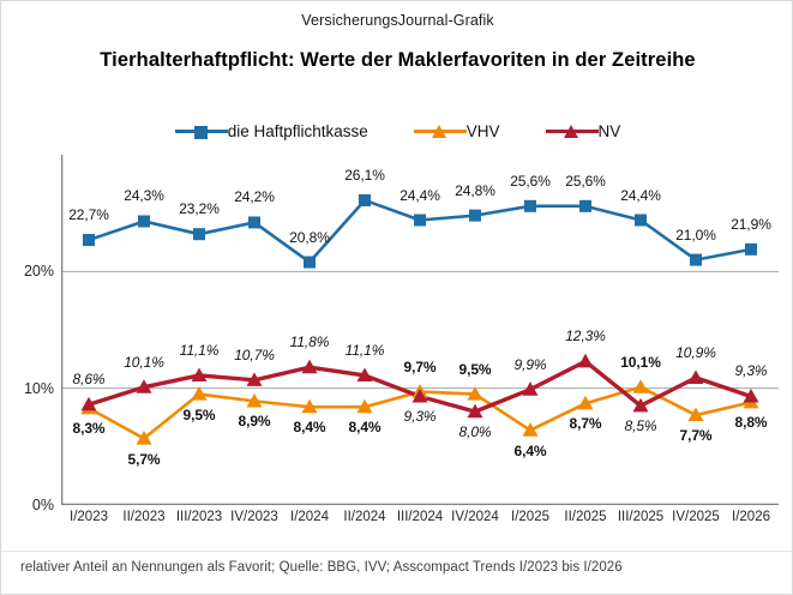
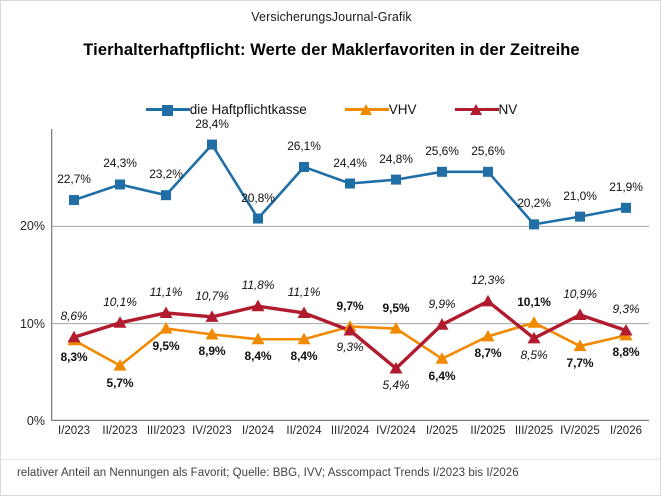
die Haftpflichtkasse/IV/2023: 24,2% -> 28,4%
NV/IV/2024: 8,0% -> 5,4%
die Haftpflichtkasse/III/2025: 24,4% -> 20,2%
